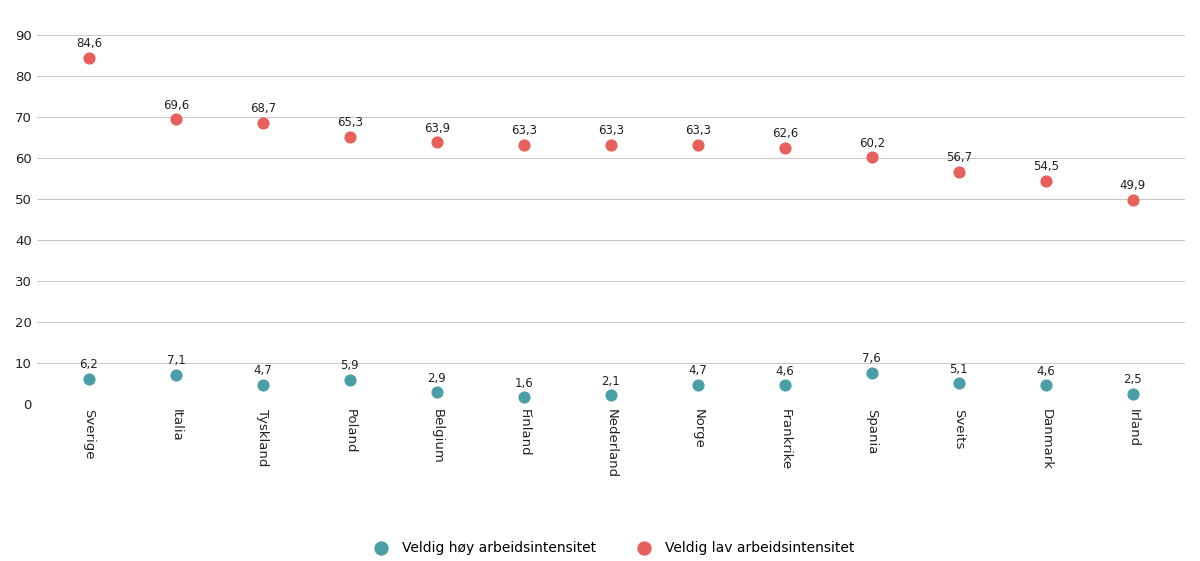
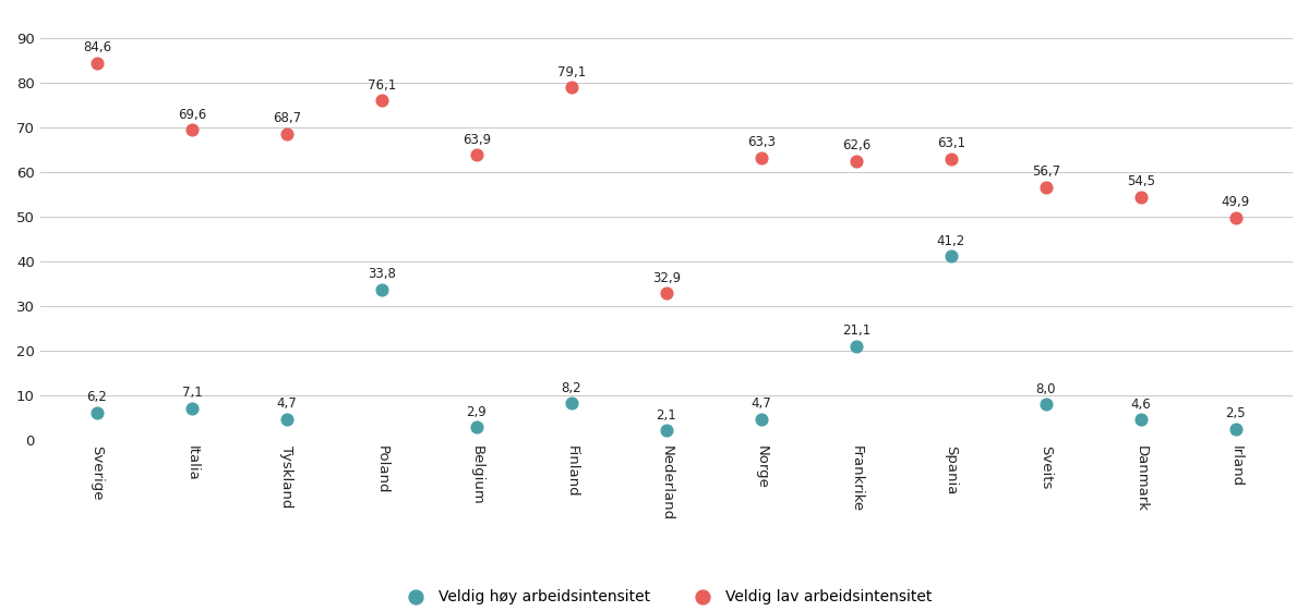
Veldig høy arbeidsintensitet/Poland: 5,9 -> 33,8
Veldig lav arbeidsintensitet/Poland: 65,3 -> 76,1
Veldig høy arbeidsintensitet/Finland: 1,6 -> 8,2
Veldig lav arbeidsintensitet/Finland: 63,3 -> 79,1
Veldig lav arbeidsintensitet/Nederland: 63,3 -> 32,9
Veldig høy arbeidsintensitet/Frankrike: 4,6 -> 21,1
Veldig høy arbeidsintensitet/Spania: 7,6 -> 41,2
Veldig lav arbeidsintensitet/Spania: 60,2 -> 63,1
Veldig høy arbeidsintensitet/Sveits: 5,1 -> 8,0
